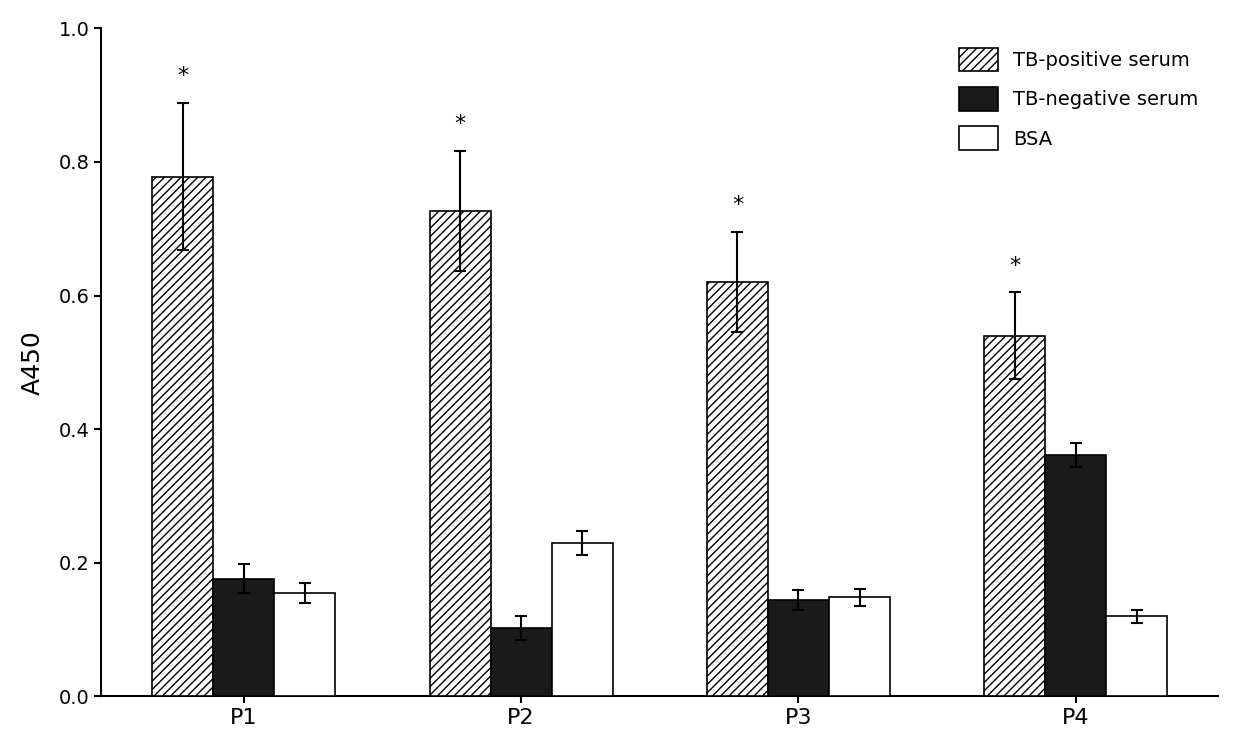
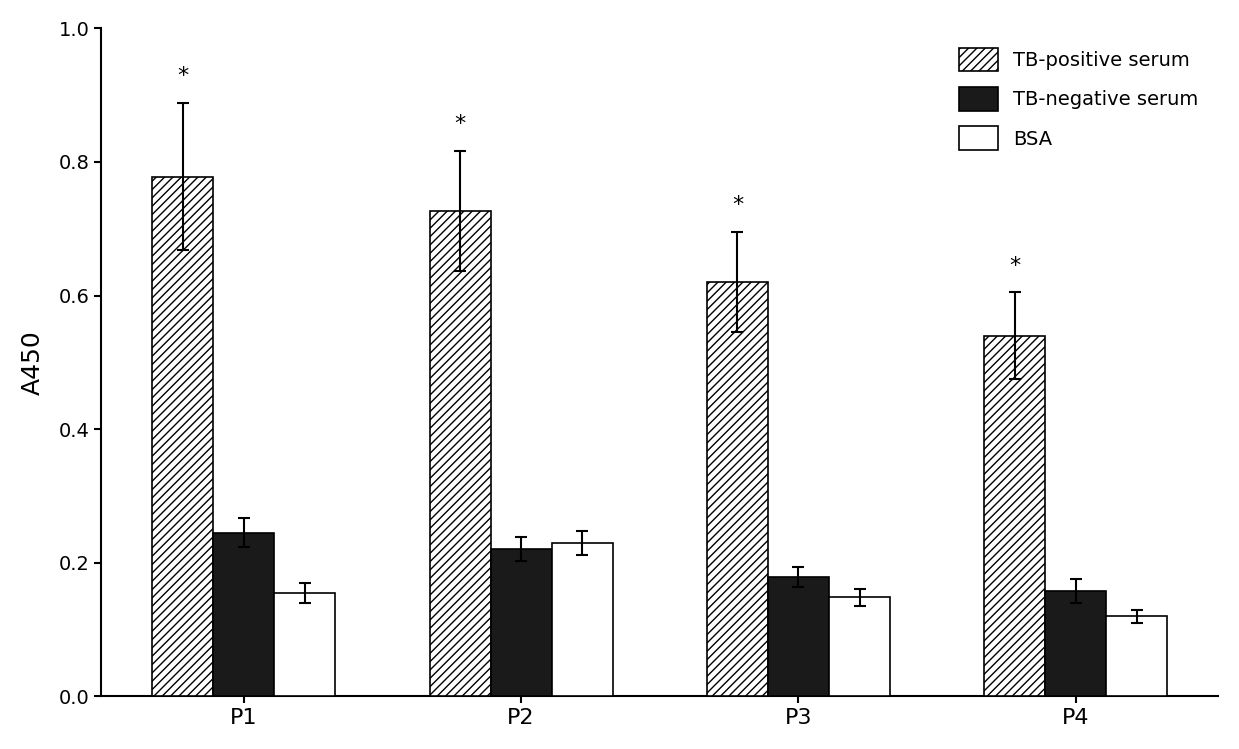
TB-negative serum/P1: 0.176 -> 0.245
TB-negative serum/P2: 0.102 -> 0.220
TB-negative serum/P3: 0.144 -> 0.178
TB-negative serum/P4: 0.362 -> 0.158
